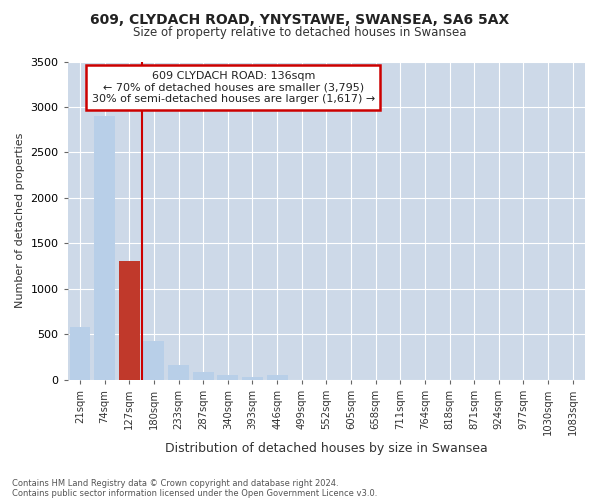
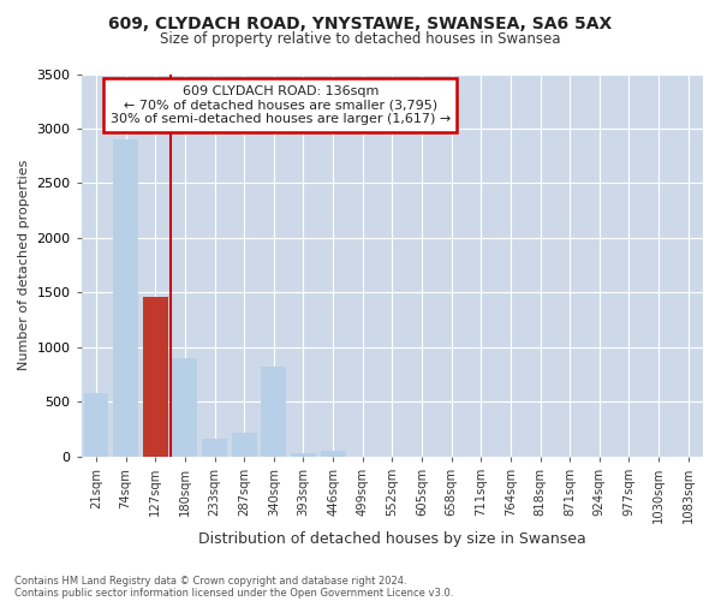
127sqm: 1300 -> 1460
180sqm: 420 -> 900
287sqm: 80 -> 220
340sqm: 60 -> 820
